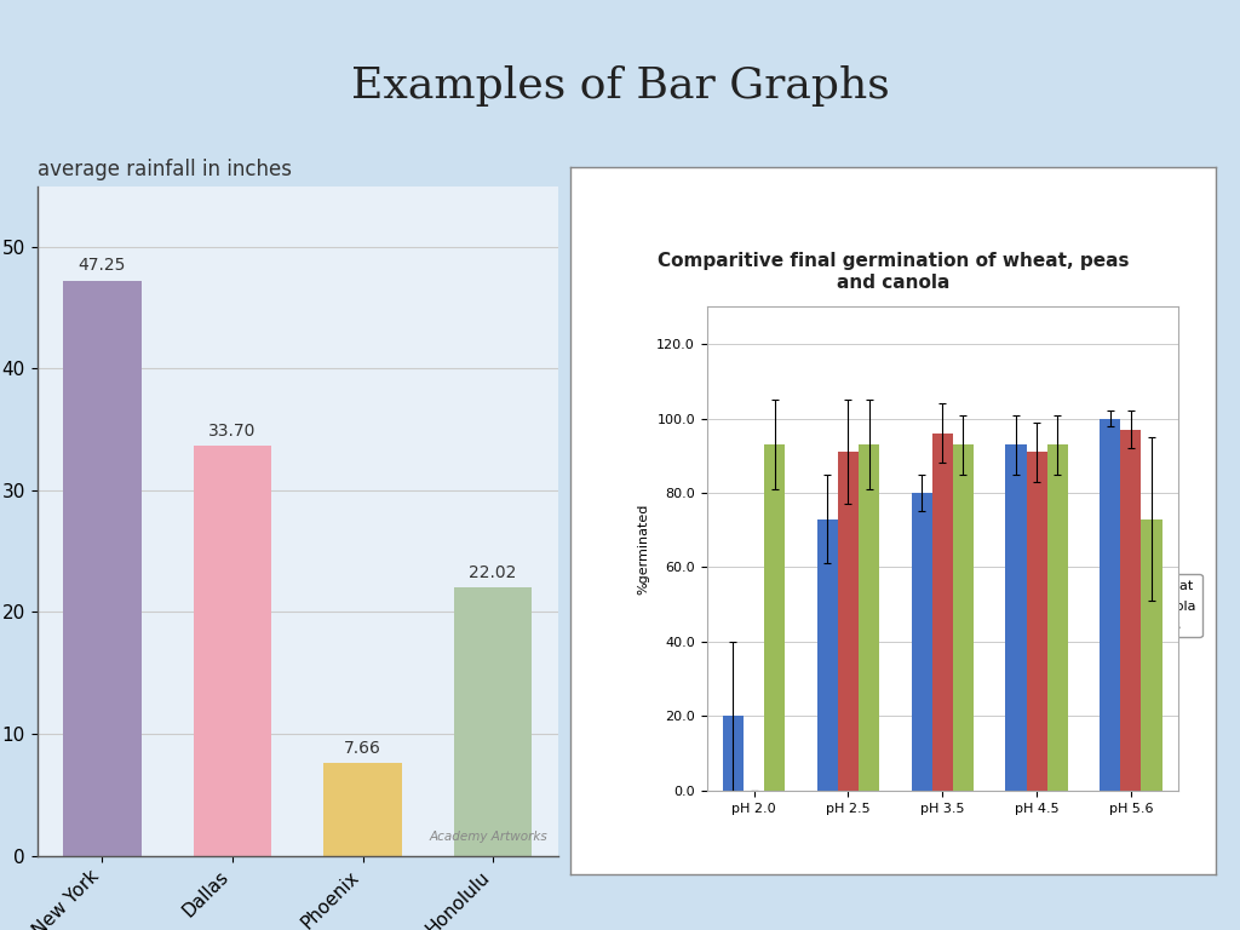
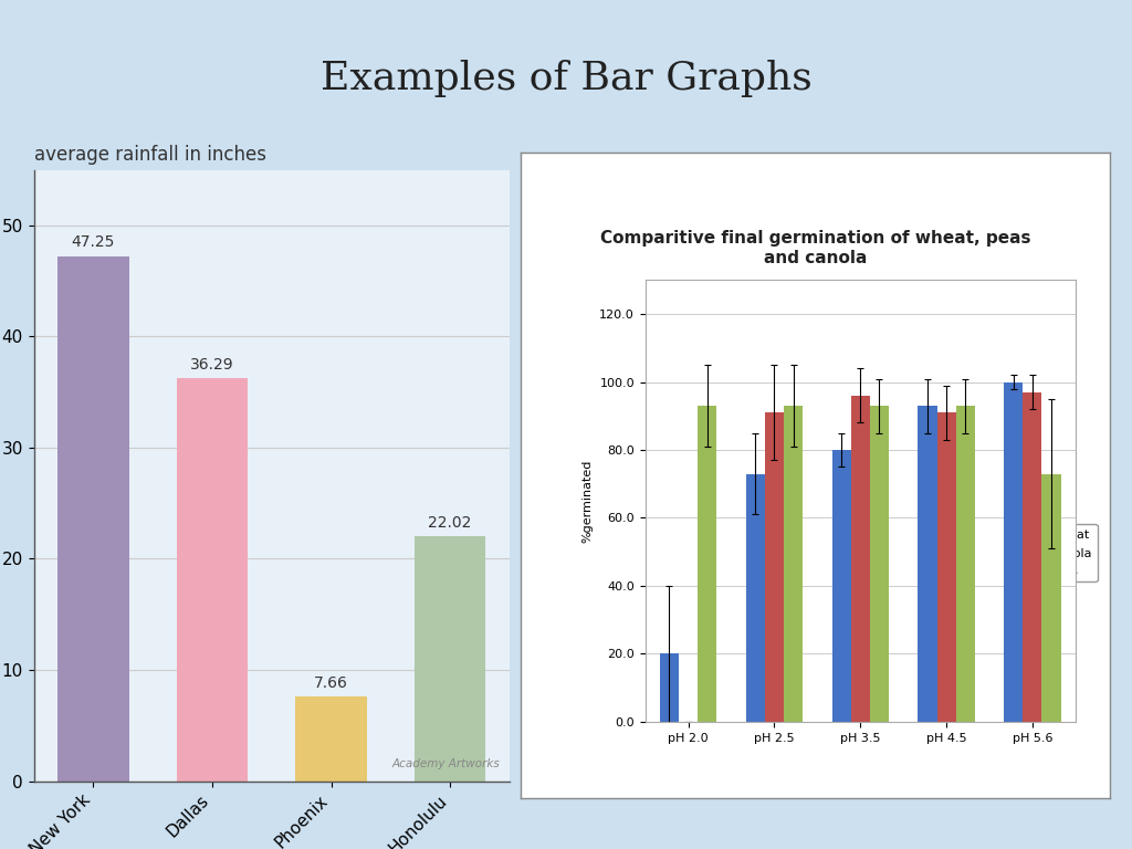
average rainfall in inches/Dallas: 33.70 -> 36.29
